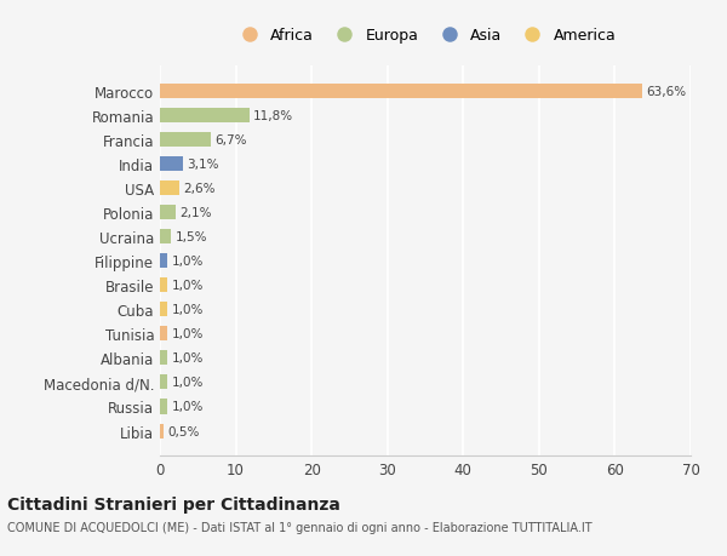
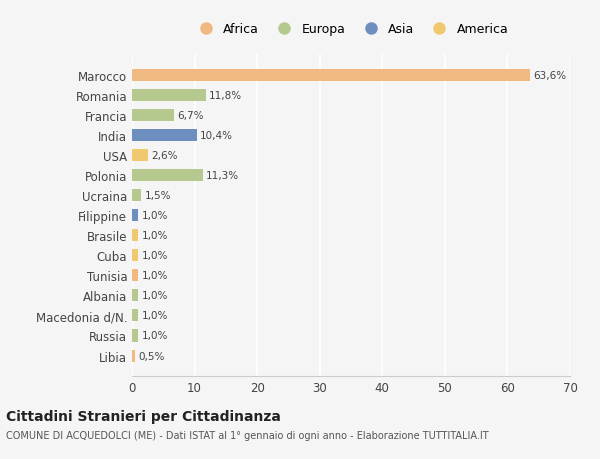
India: 3,1% -> 10,4%
Polonia: 2,1% -> 11,3%
